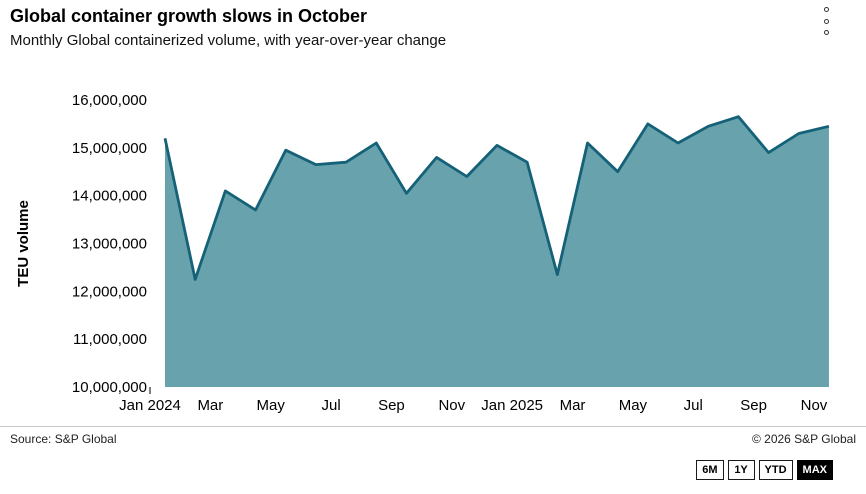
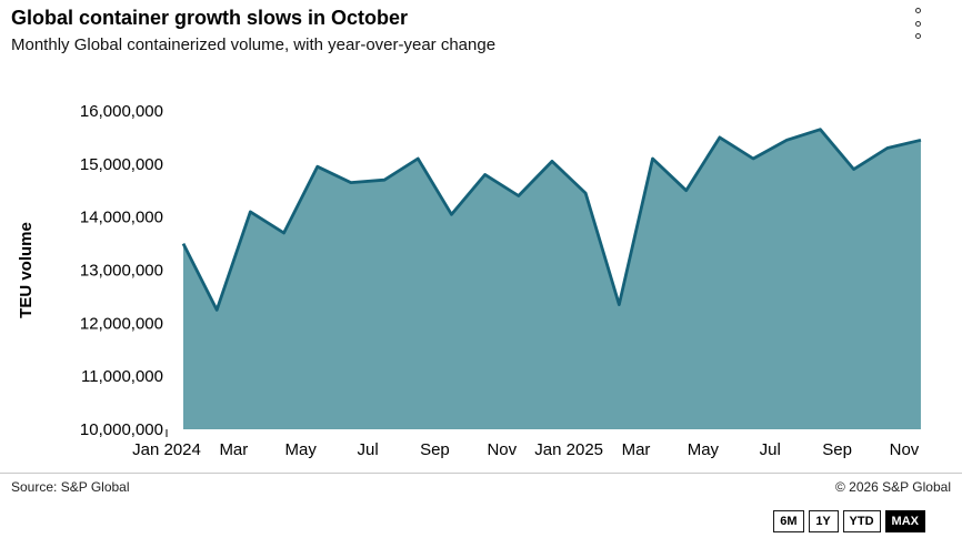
Jan 2024: 15200000 -> 13500000
Jan 2025: 14700000 -> 14400000
